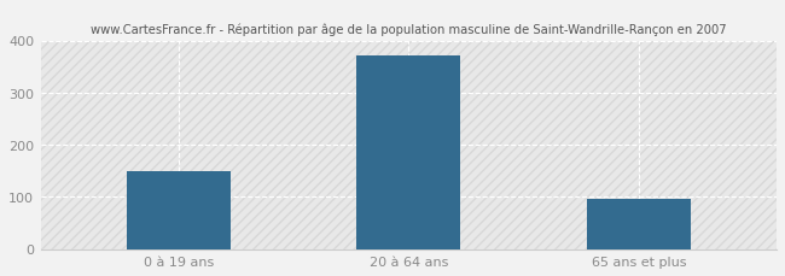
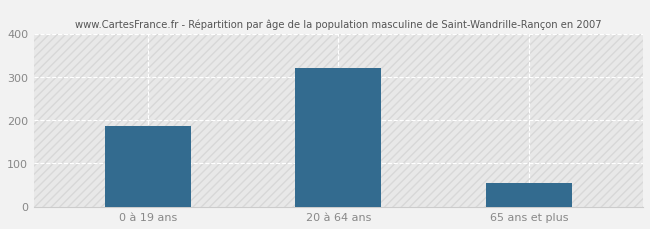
0 à 19 ans: 150 -> 185
20 à 64 ans: 370 -> 320
65 ans et plus: 97 -> 55
